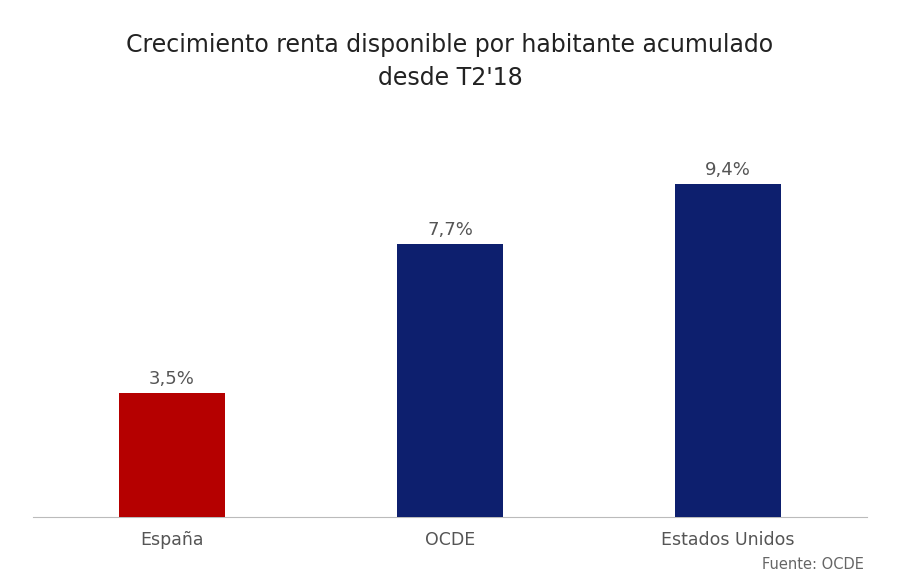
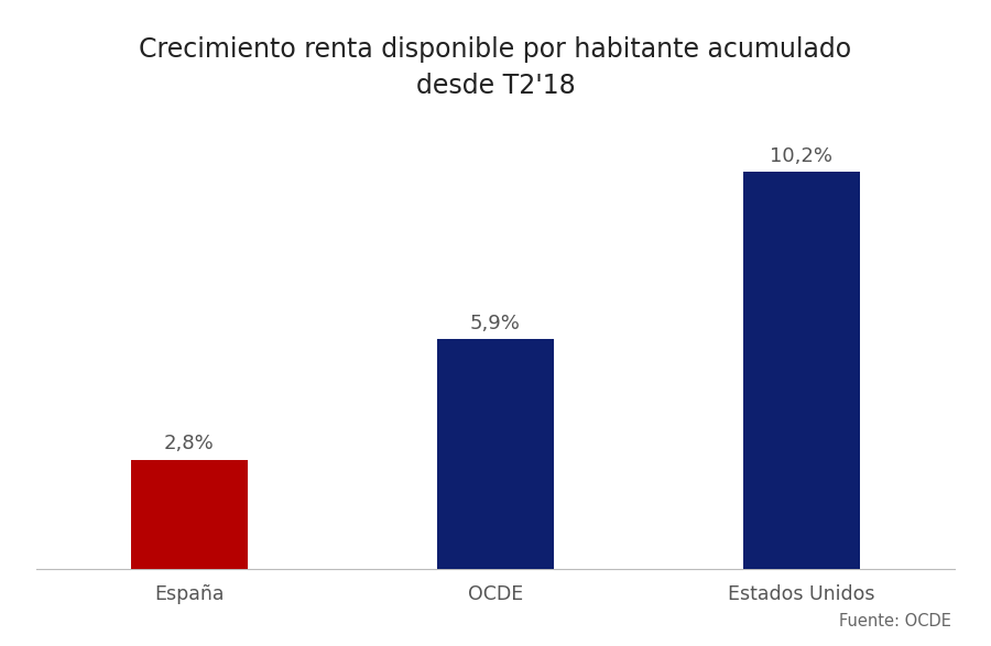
España: 3,5% -> 2,8%
OCDE: 7,7% -> 5,9%
Estados Unidos: 9,4% -> 10,2%
